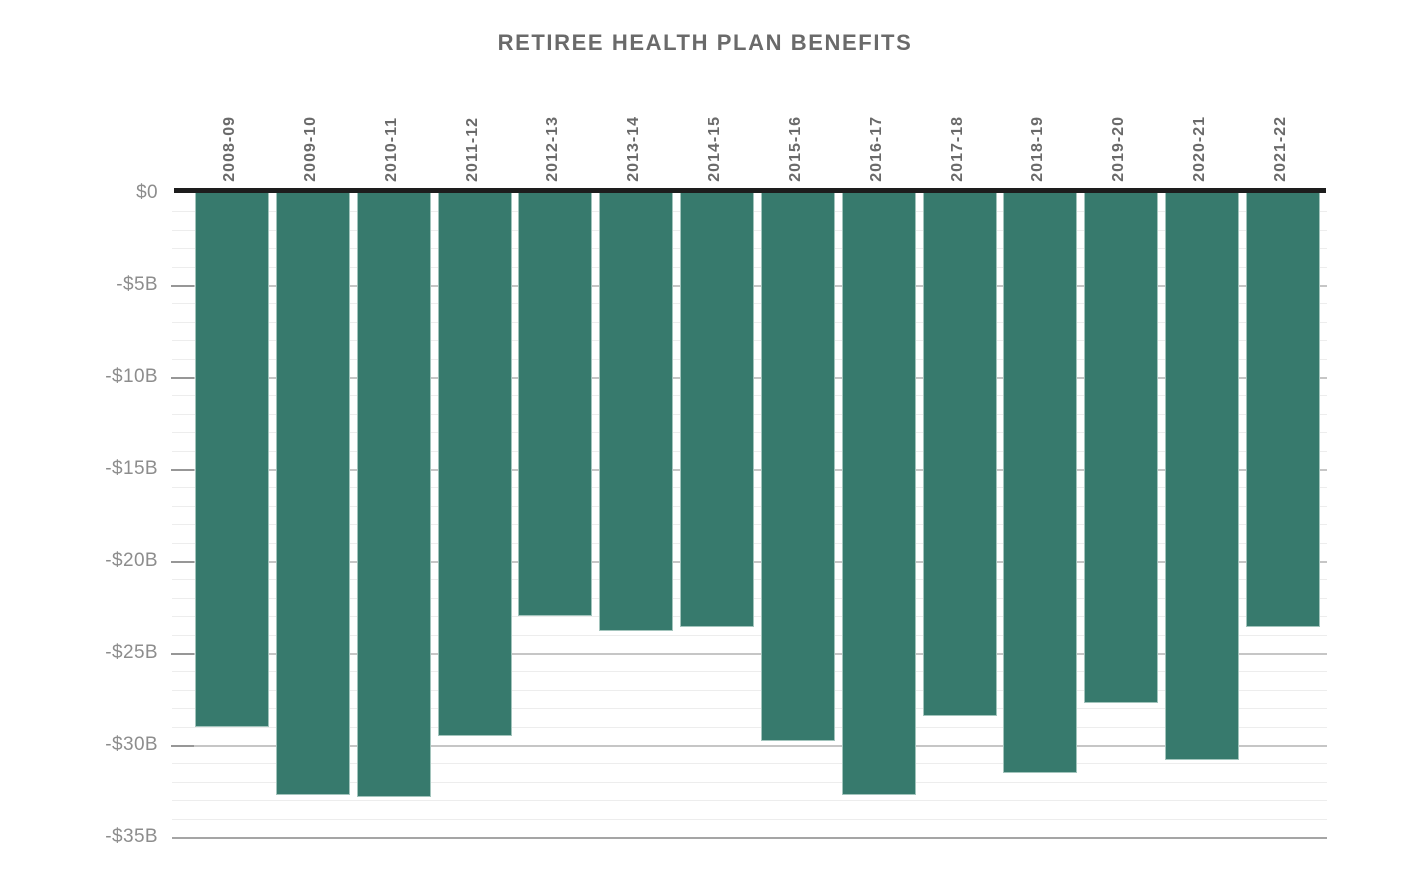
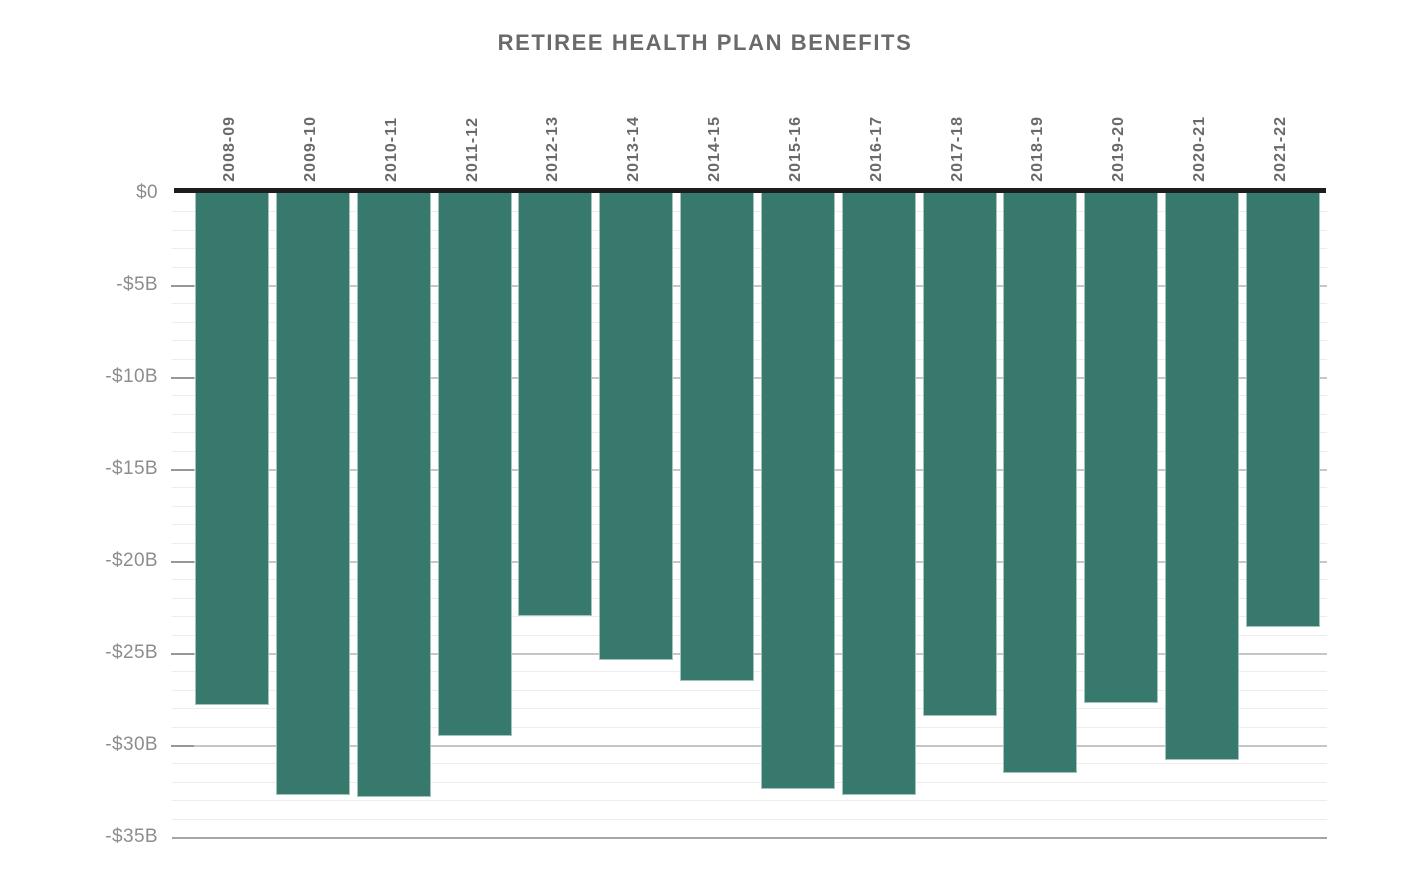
2008-09: -$29.0 -> -$27.8
2013-14: -$23.8 -> -$25.4
2014-15: -$23.6 -> -$26.5
2015-16: -$29.8 -> -$32.4
